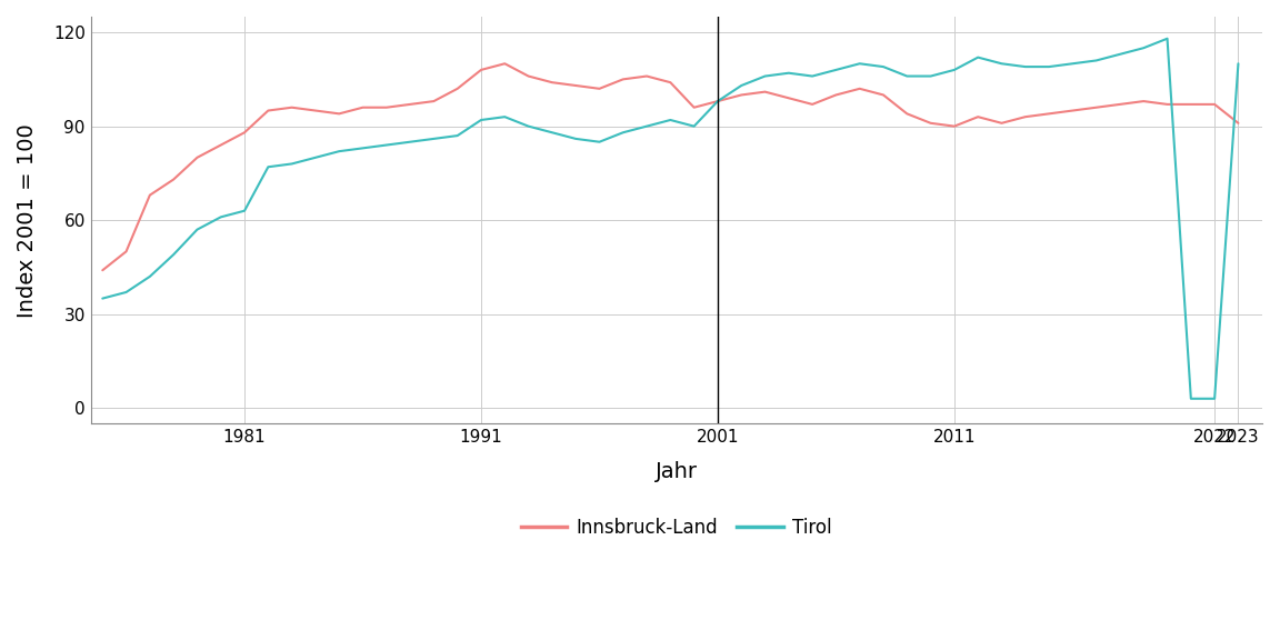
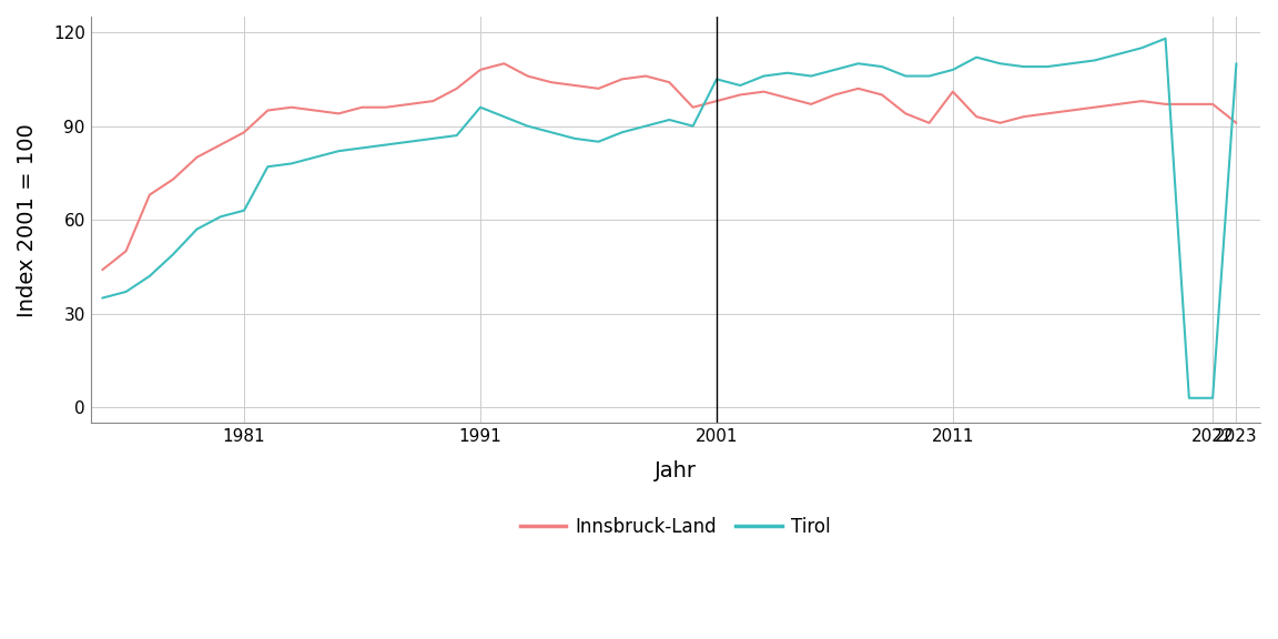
Tirol/1991: 92 -> 96
Tirol/2001: 98 -> 105
Innsbruck-Land/2011: 90 -> 101
